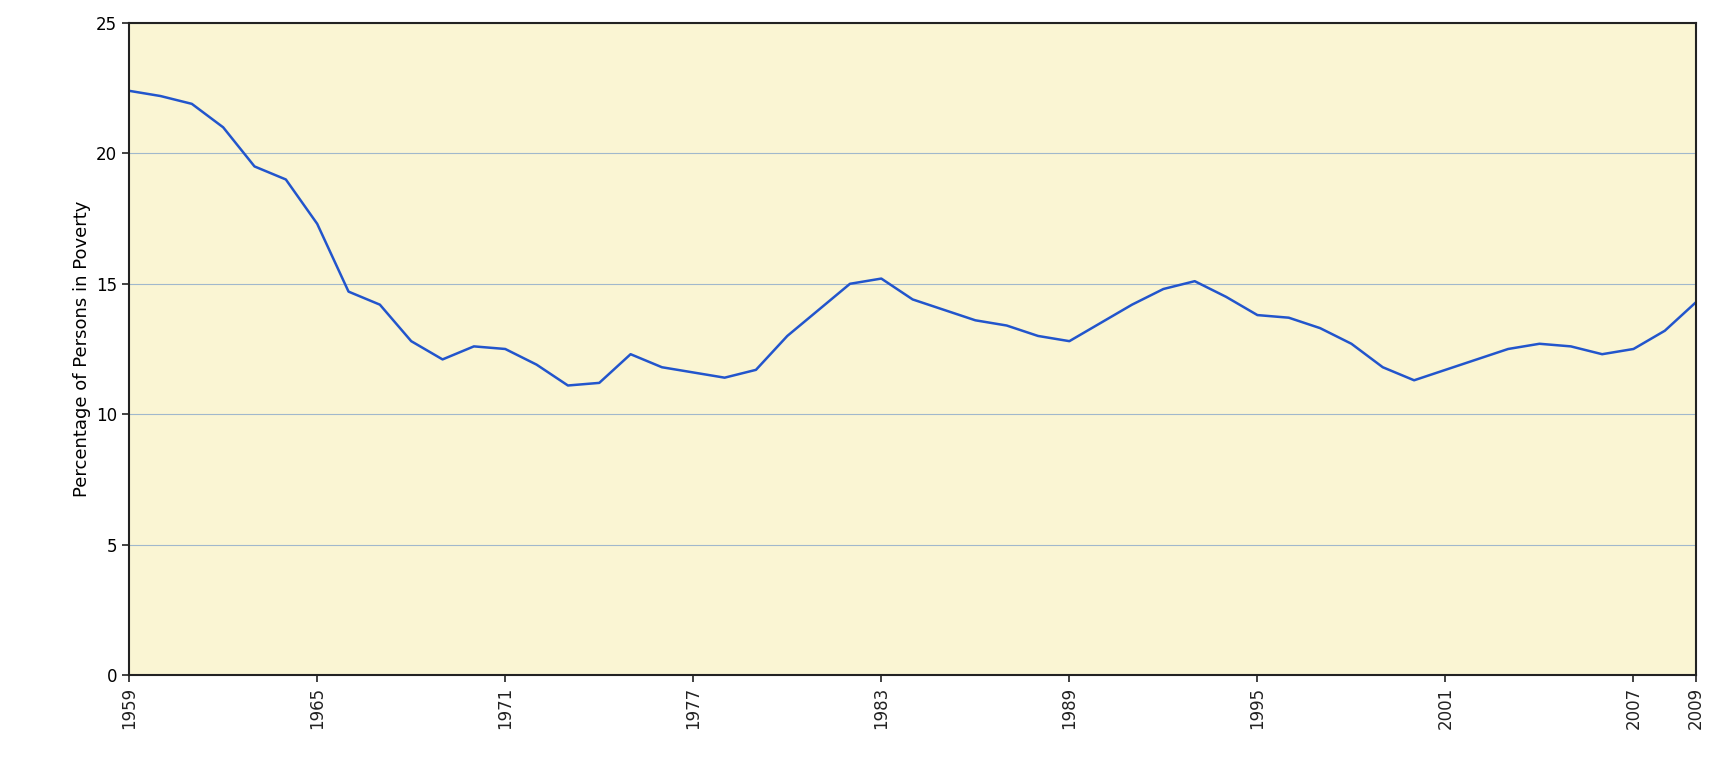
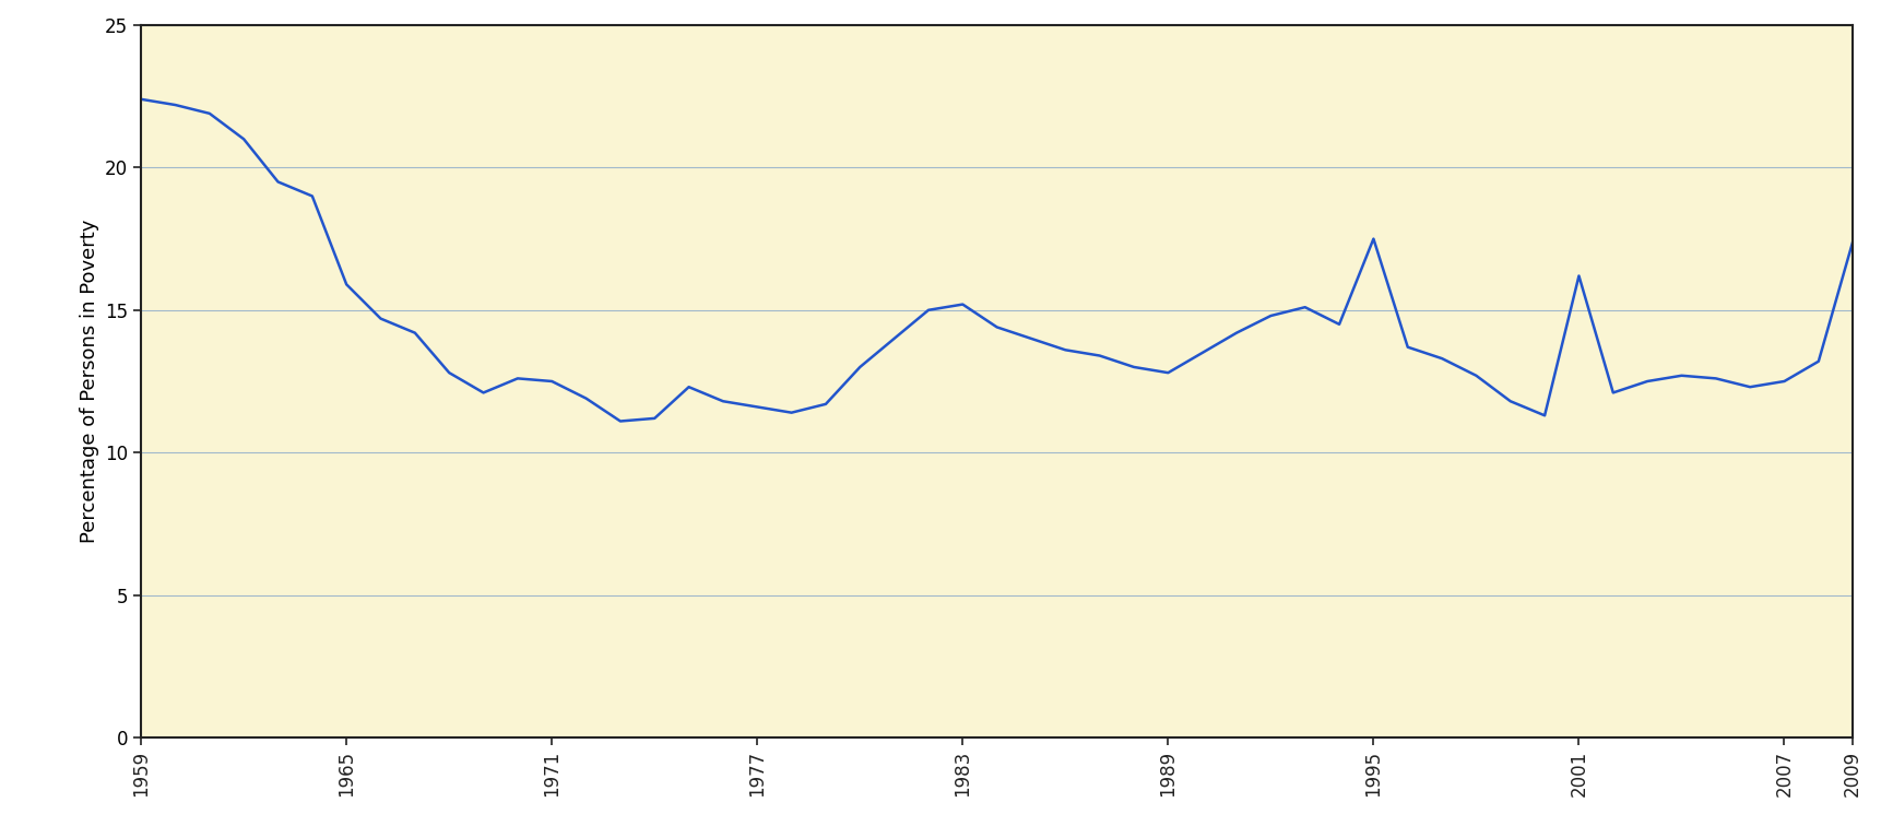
1965: 17.3 -> 15.9
1995: 13.8 -> 17.5
2001: 11.7 -> 16.2
2009: 14.3 -> 17.4
